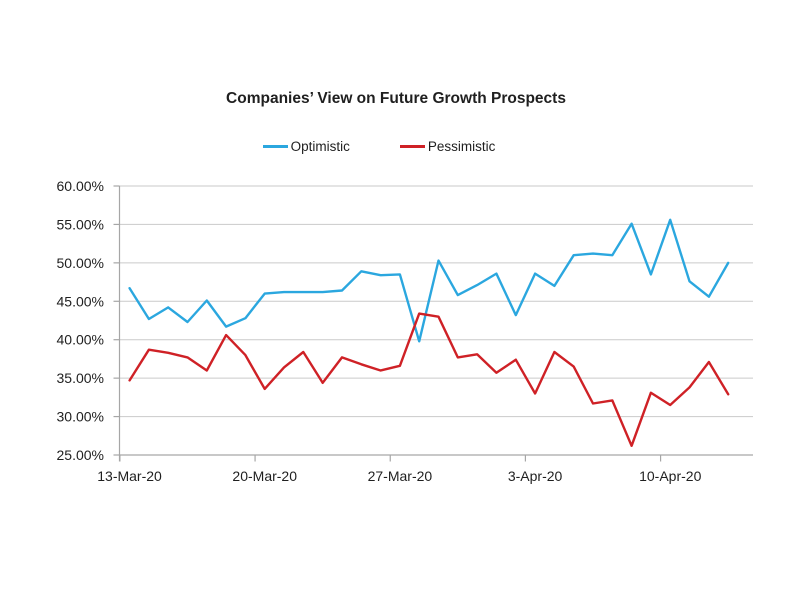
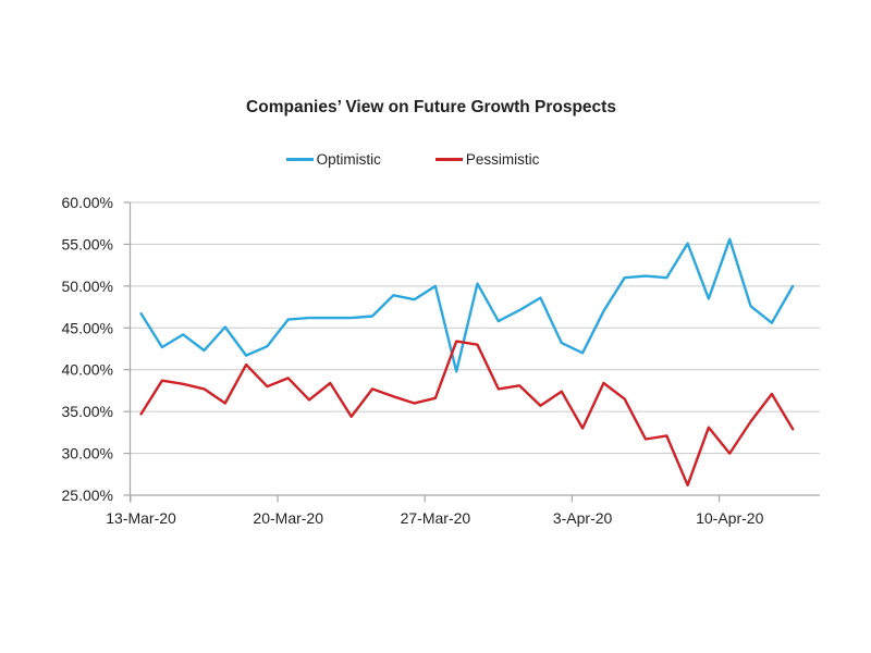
Pessimistic/20-Mar-20: 34% -> 39%
Optimistic/27-Mar-20: 48% -> 50%
Optimistic/3-Apr-20: 49% -> 42%
Pessimistic/10-Apr-20: 32% -> 30%
